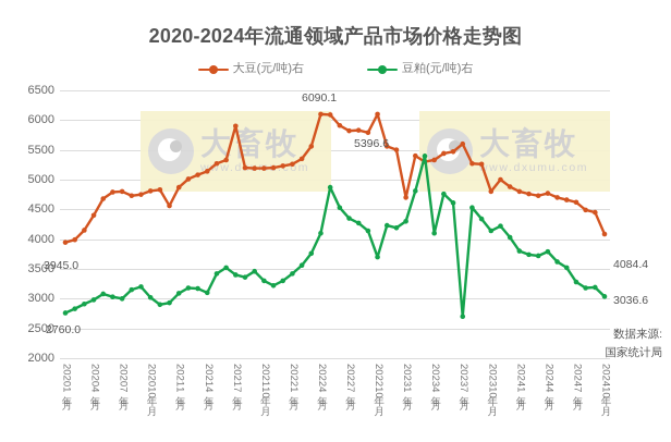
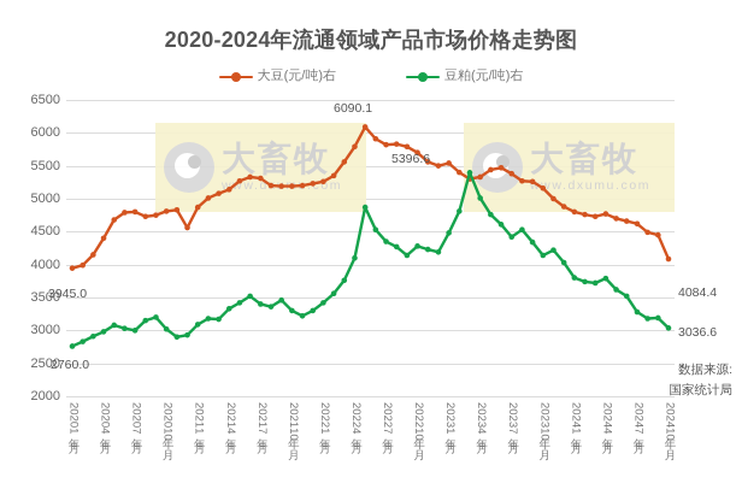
豆粕(元/吨)右/2021年4月: 3100 -> 3300
大豆(元/吨)右/2021年7月: 5900 -> 5300
大豆(元/吨)右/2022年4月: 6100 -> 5800
大豆(元/吨)右/2022年10月: 6100 -> 5700
豆粕(元/吨)右/2022年10月: 3700 -> 4300
大豆(元/吨)右/2023年1月: 4700 -> 5500
豆粕(元/吨)右/2023年1月: 4300 -> 4500
豆粕(元/吨)右/2023年4月: 4100 -> 5000
大豆(元/吨)右/2023年7月: 5600 -> 5400
豆粕(元/吨)右/2023年7月: 2700 -> 4400
大豆(元/吨)右/2023年10月: 4800 -> 5200
